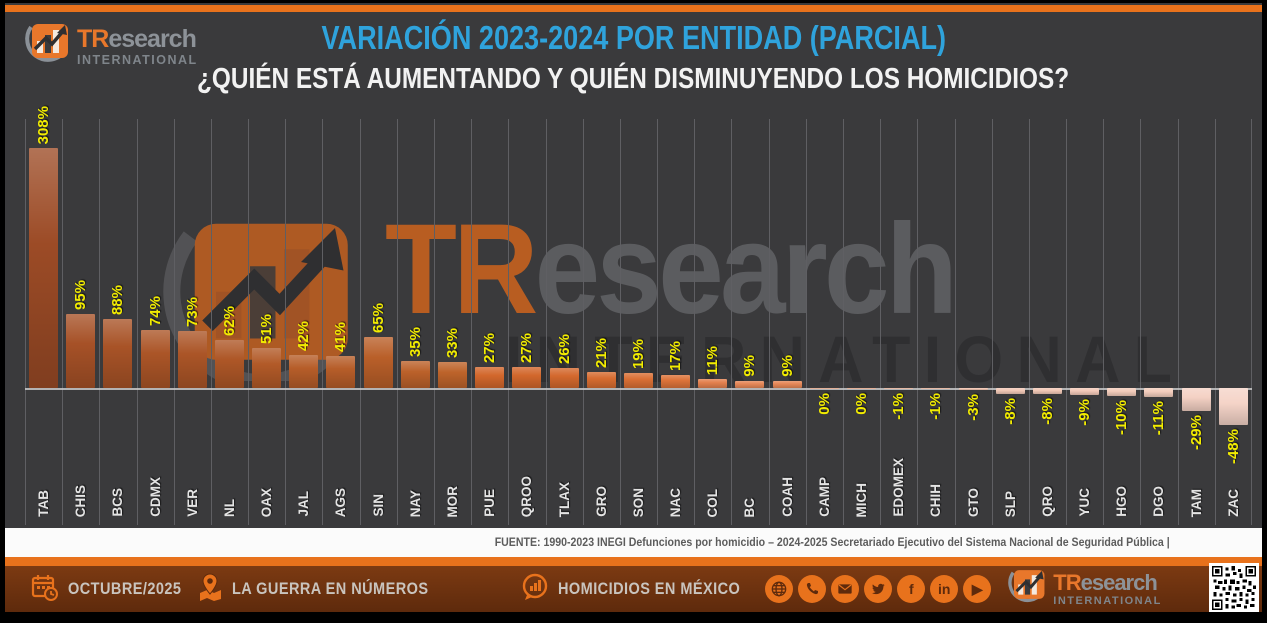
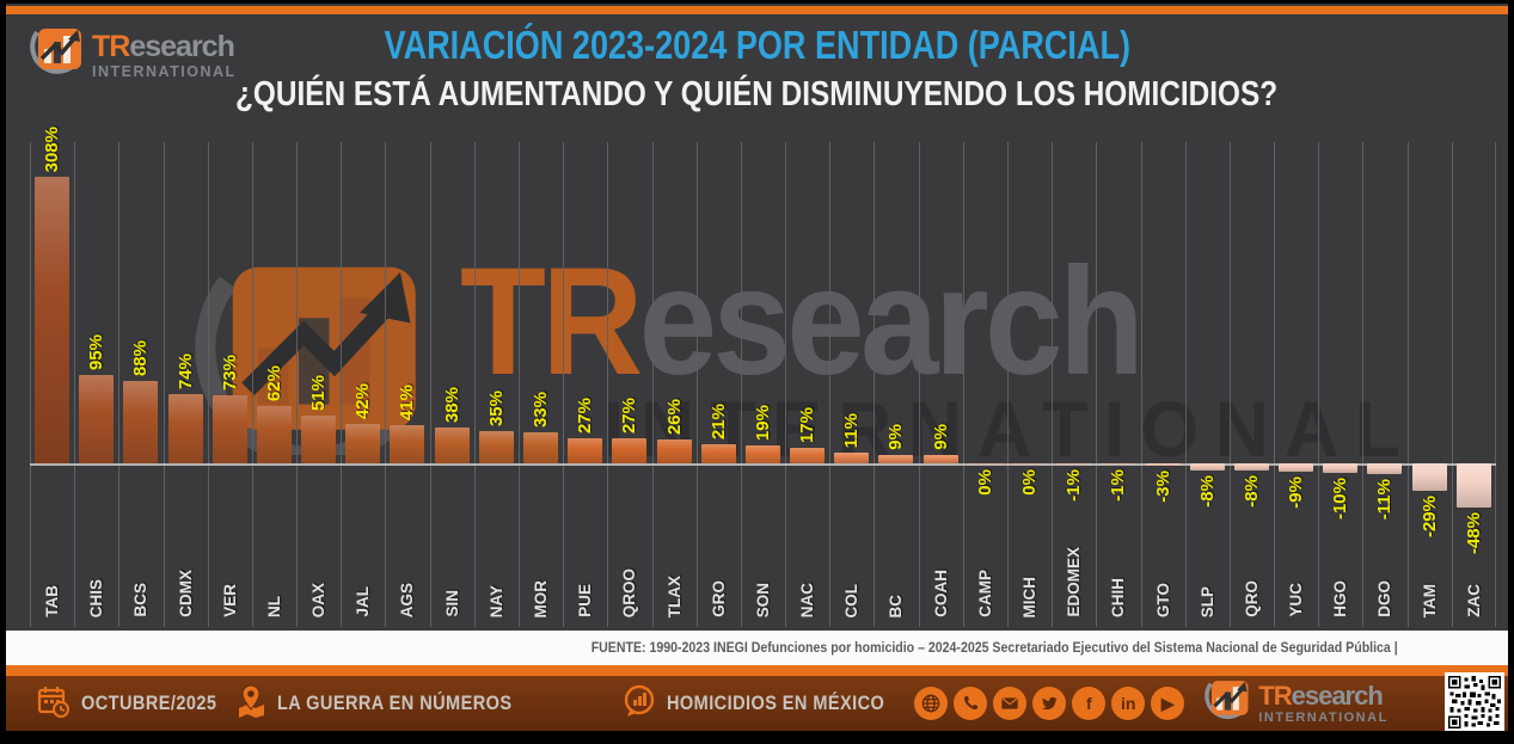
SIN: 65% -> 38%
